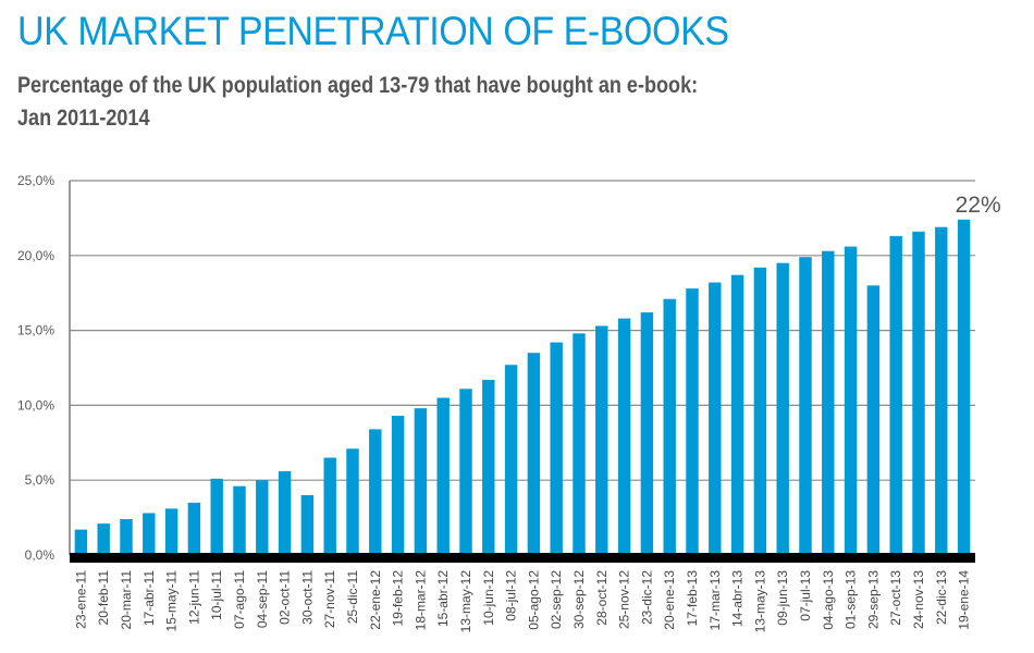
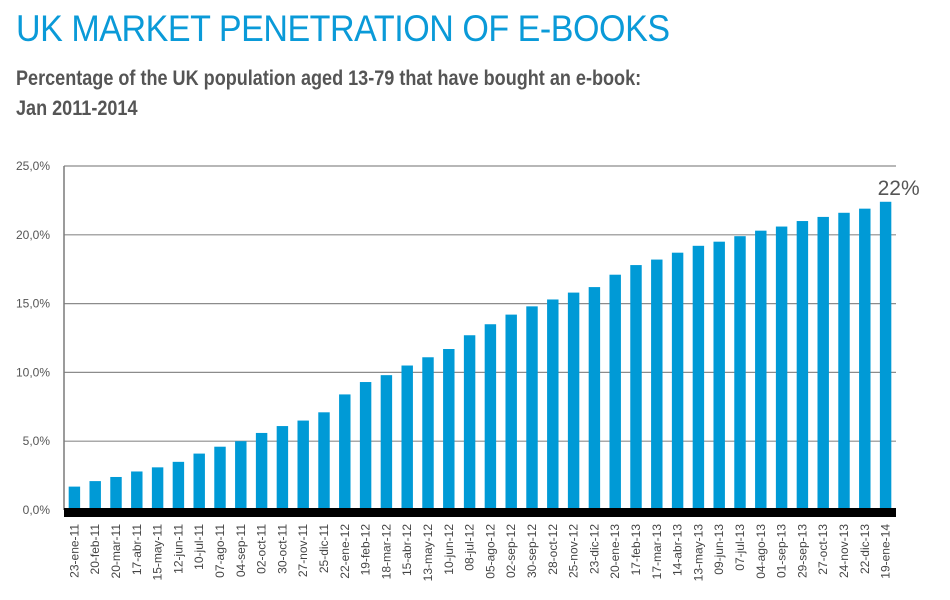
10-jul-11: 5,1% -> 4,1%
30-oct-11: 4,0% -> 6,1%
29-sep-13: 18,0% -> 21,0%
